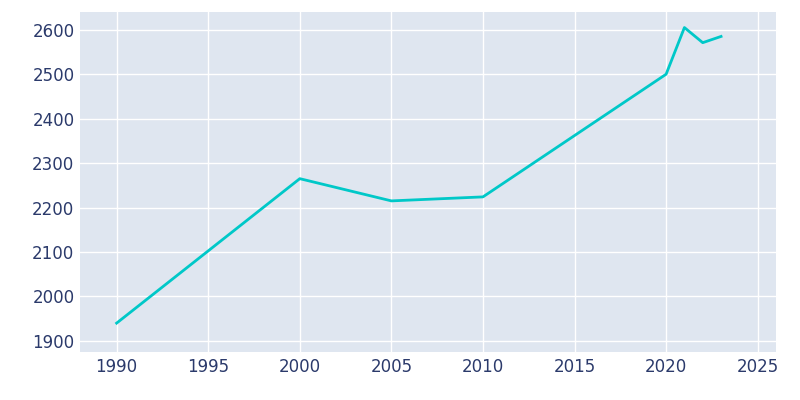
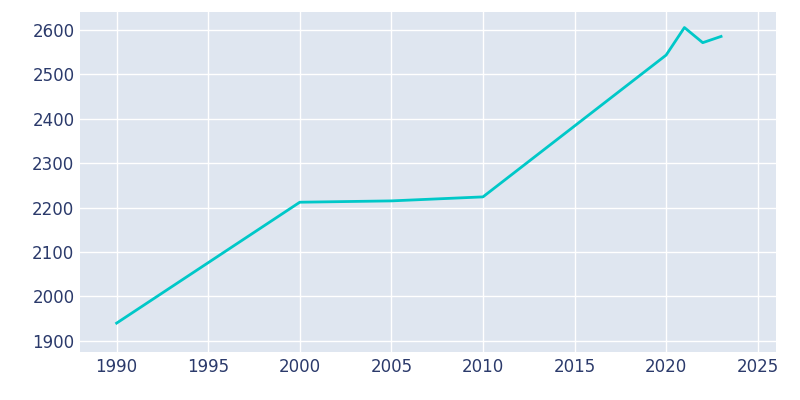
2000: 2265 -> 2212
2020: 2500 -> 2543
